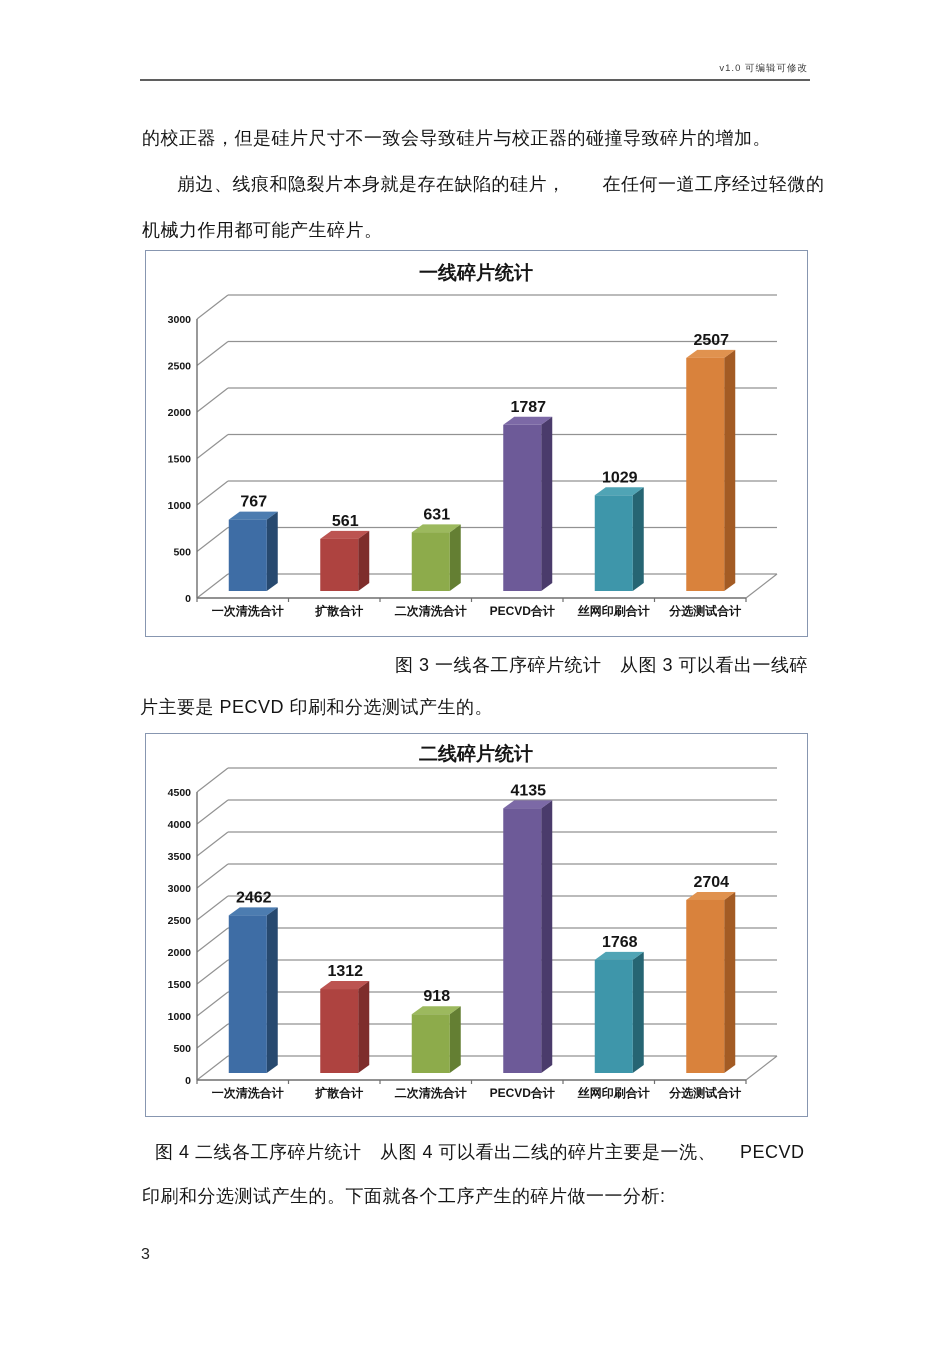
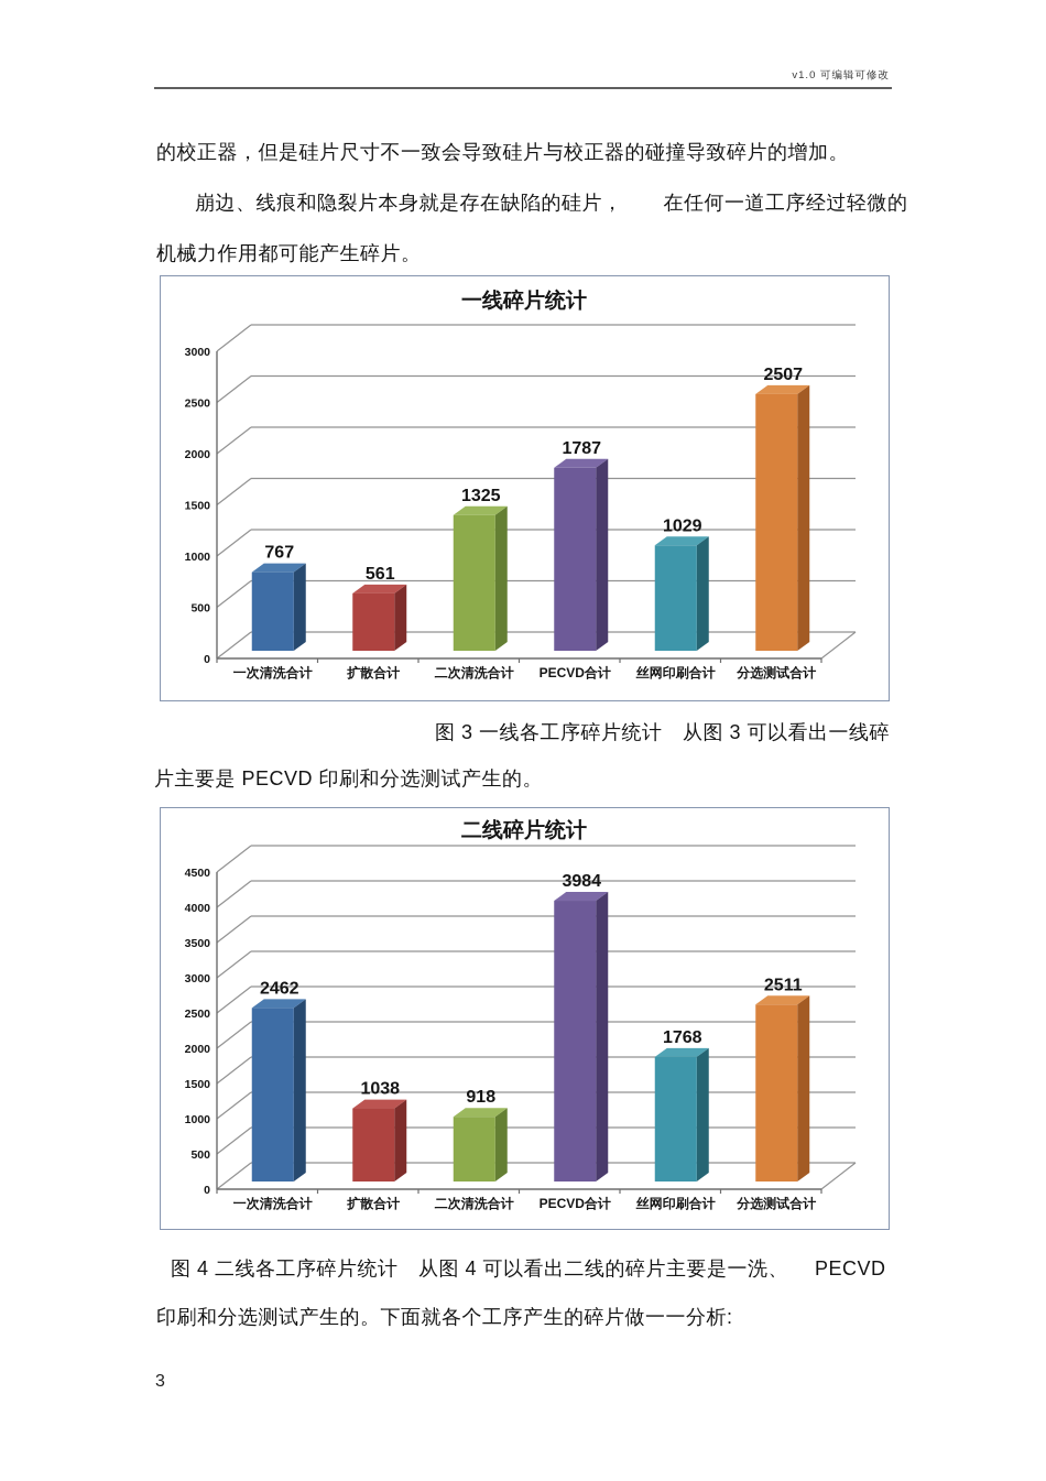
一线碎片统计/二次清洗合计: 631 -> 1325
二线碎片统计/扩散合计: 1312 -> 1038
二线碎片统计/PECVD合计: 4135 -> 3984
二线碎片统计/分选测试合计: 2704 -> 2511
